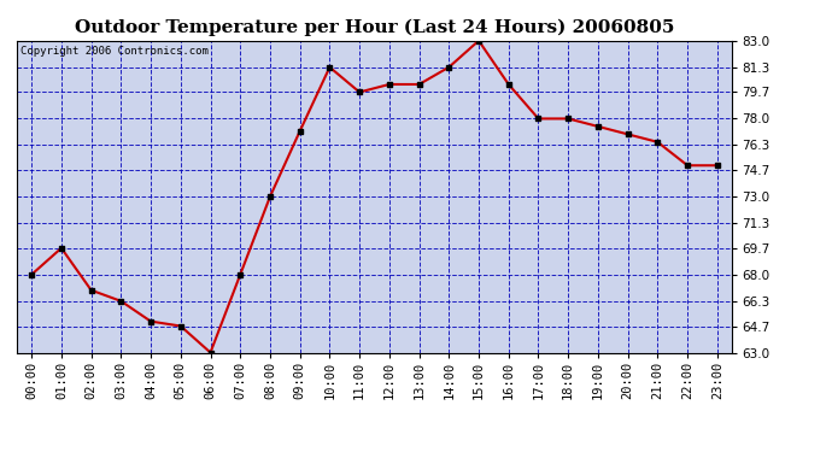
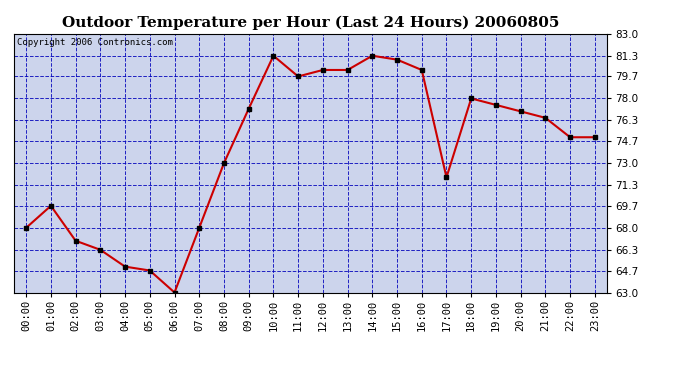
15:00: 83.0 -> 81.0
17:00: 78.0 -> 71.9
